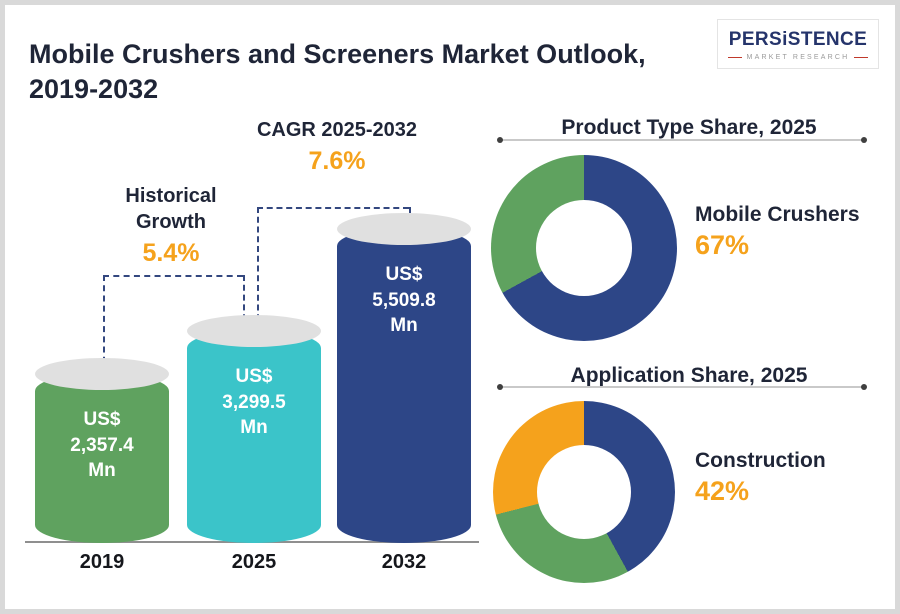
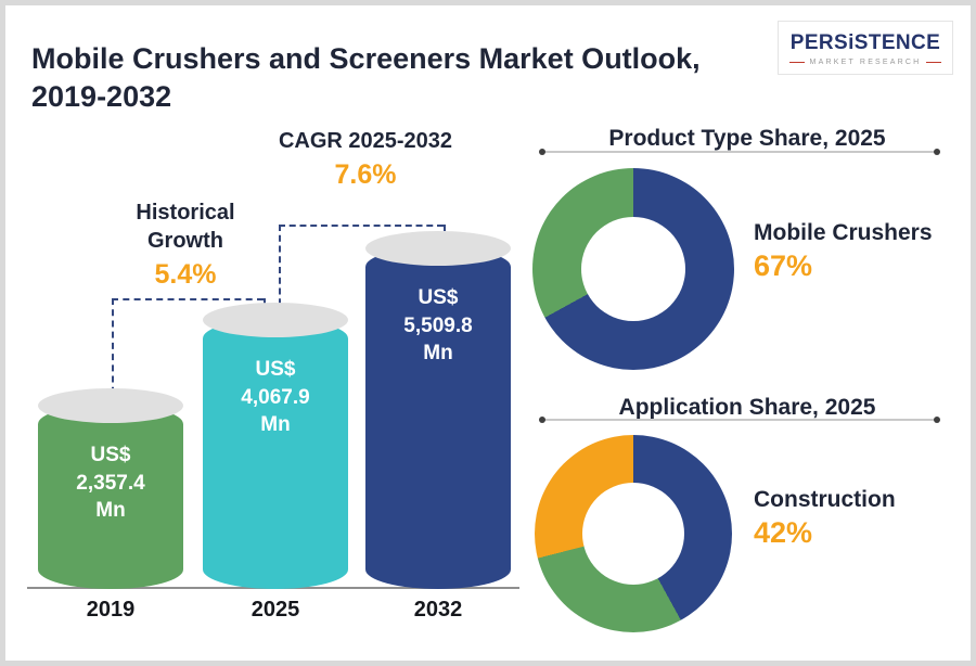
Mobile Crushers and Screeners Market Outlook, 2019-2032/2025: 3,299.5 -> 4,067.9
